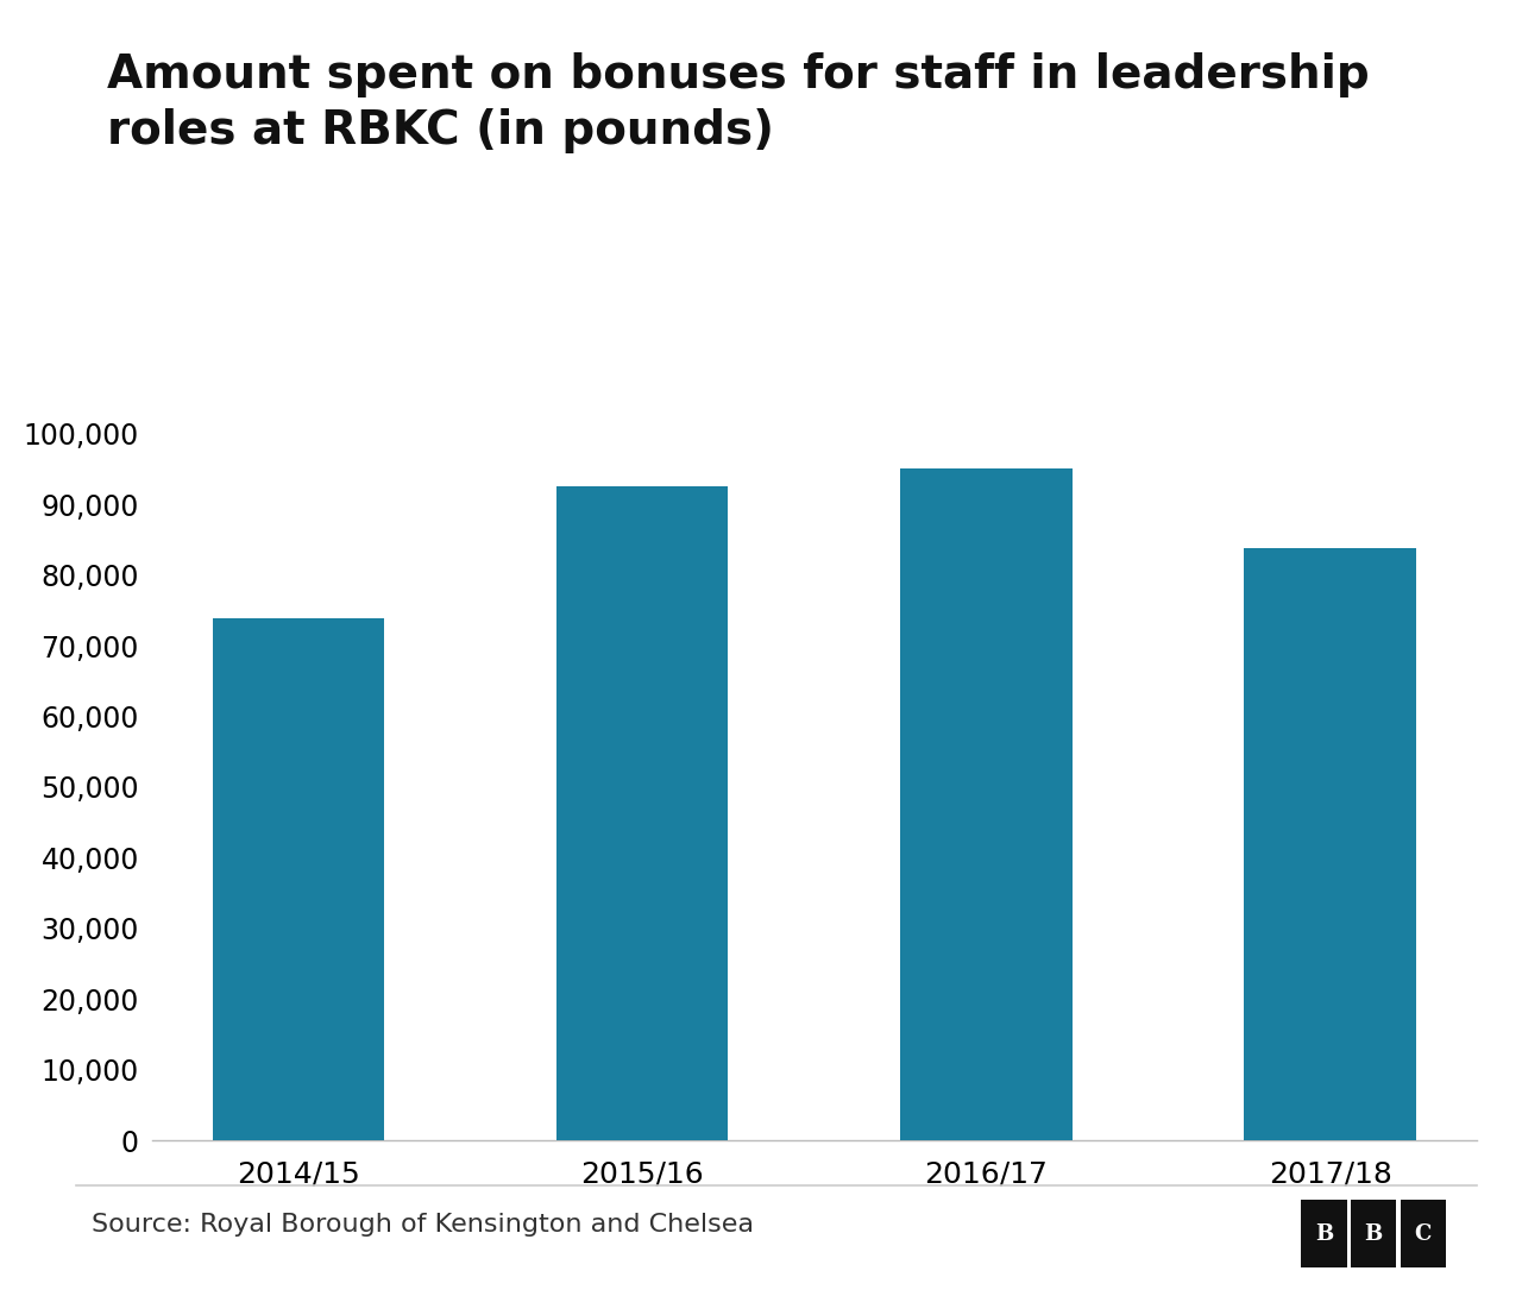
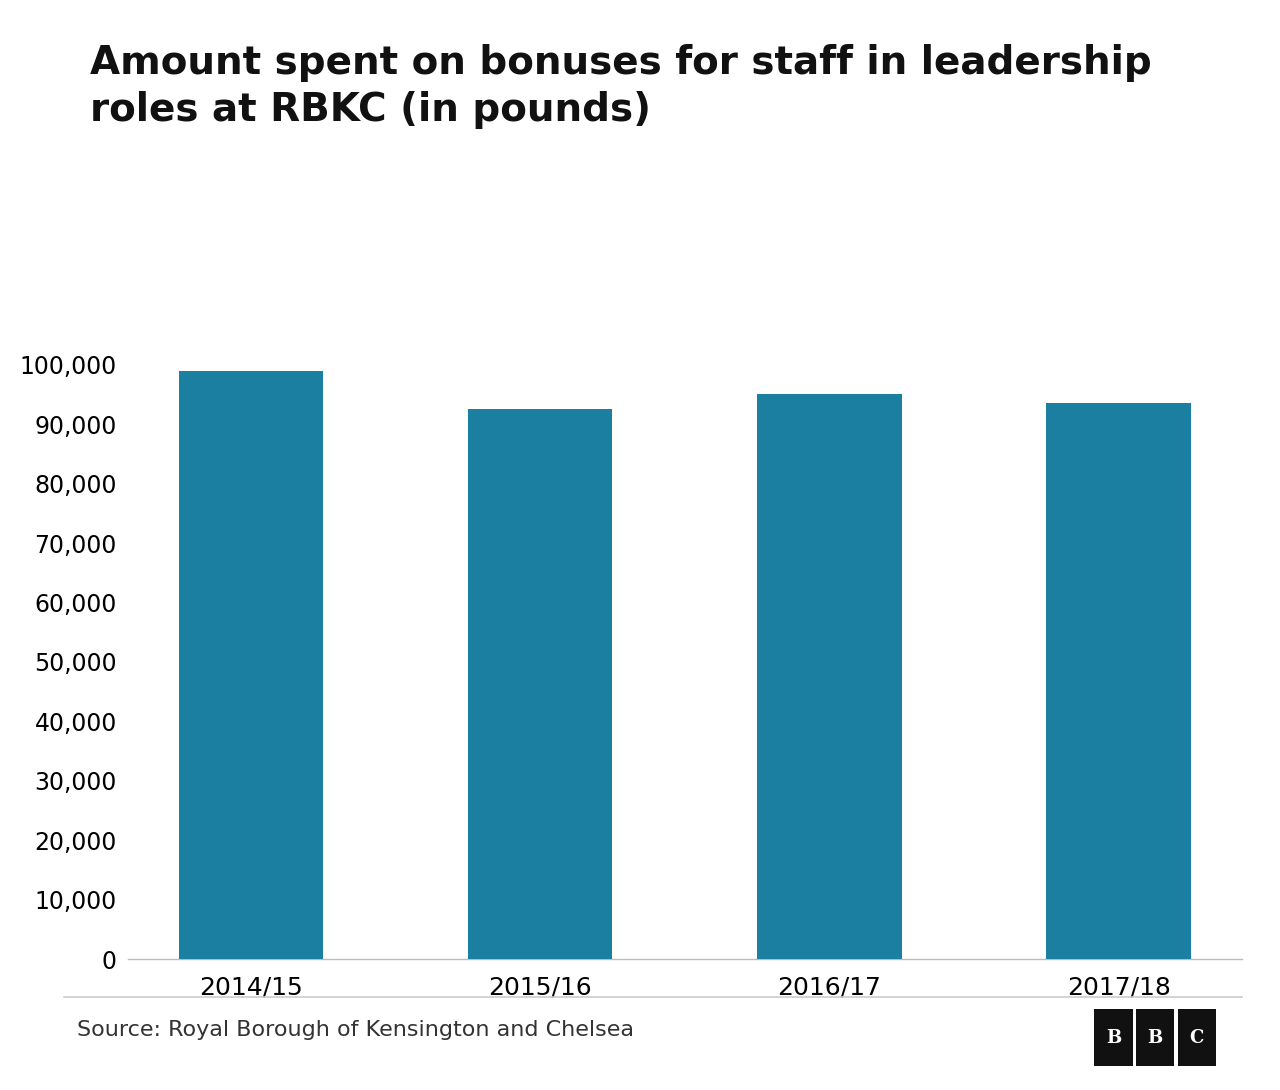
2014/15: 73,800 -> 99,000
2017/18: 83,800 -> 93,500
